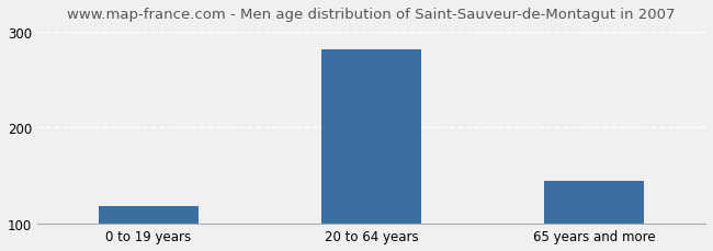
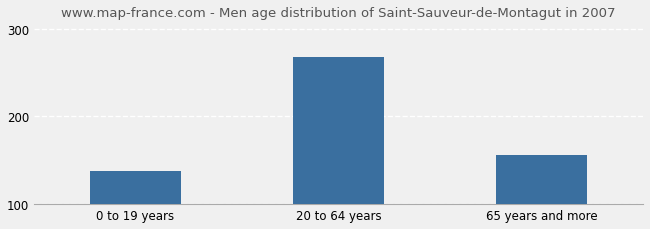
0 to 19 years: 118 -> 138
20 to 64 years: 281 -> 268
65 years and more: 145 -> 156
